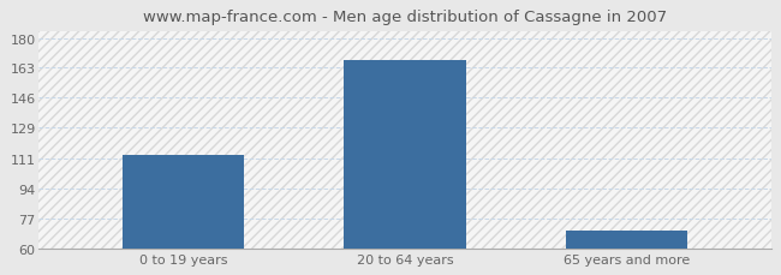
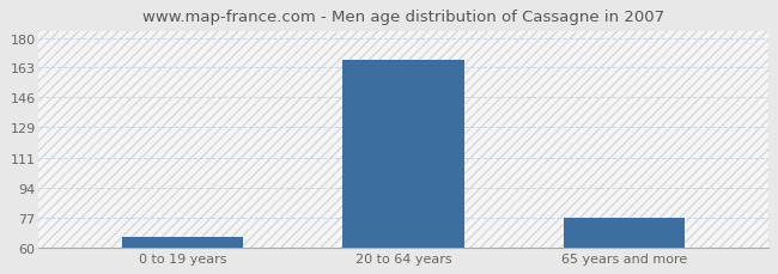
0 to 19 years: 113 -> 66
65 years and more: 70 -> 77
